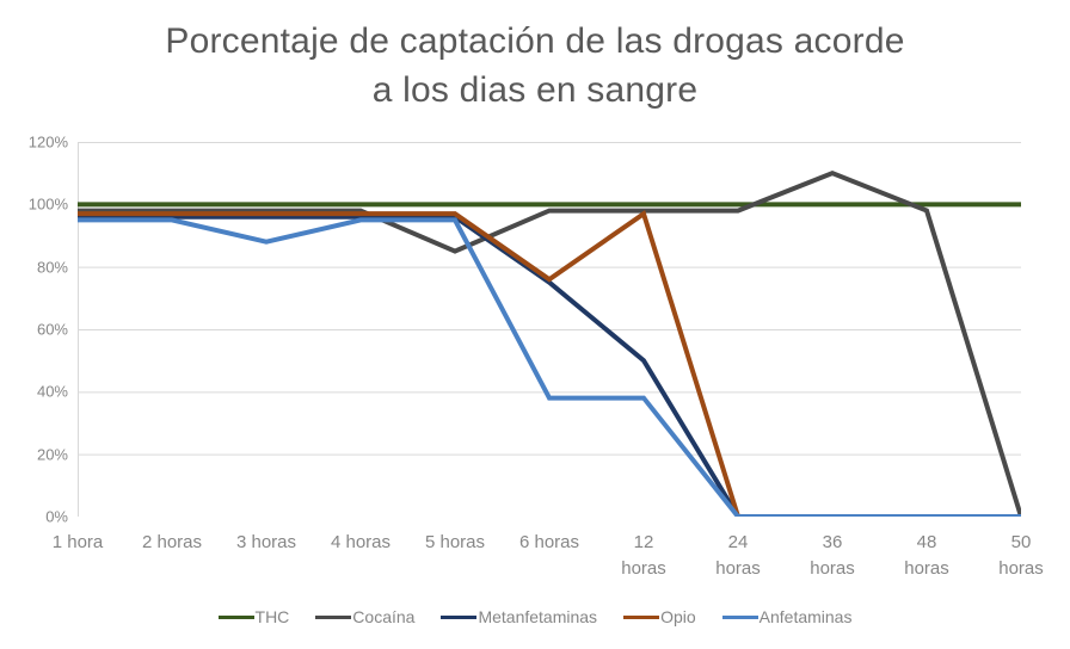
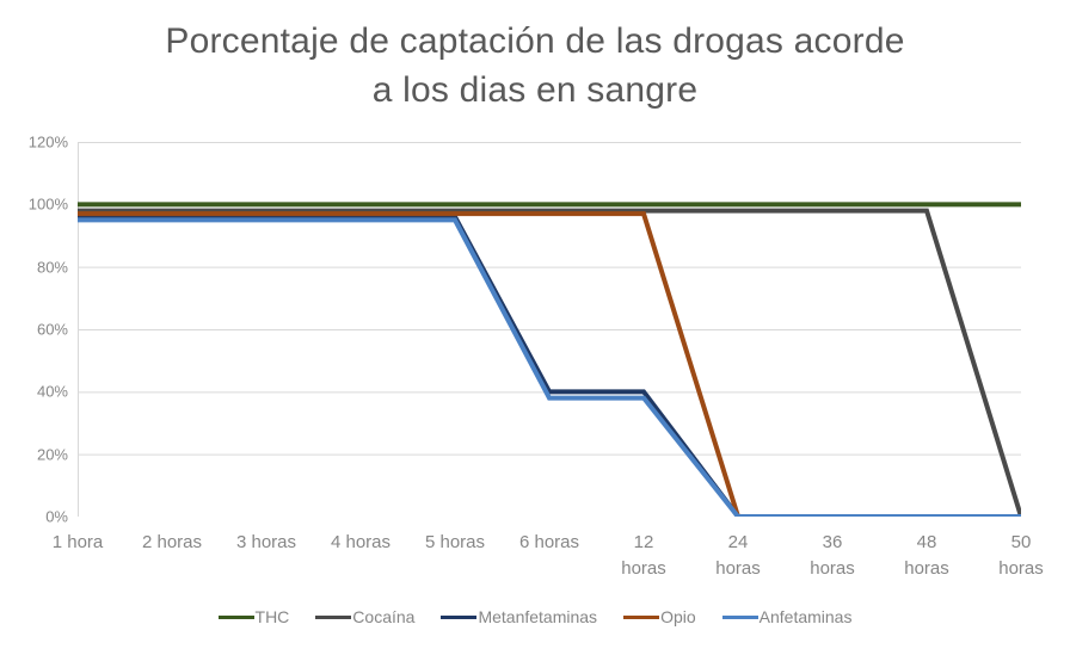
Anfetaminas/3 horas: 88% -> 95%
Cocaína/5 horas: 85% -> 98%
Metanfetaminas/6 horas: 75% -> 40%
Opio/6 horas: 76% -> 97%
Metanfetaminas/12 horas: 50% -> 40%
Cocaína/36 horas: 110% -> 98%
